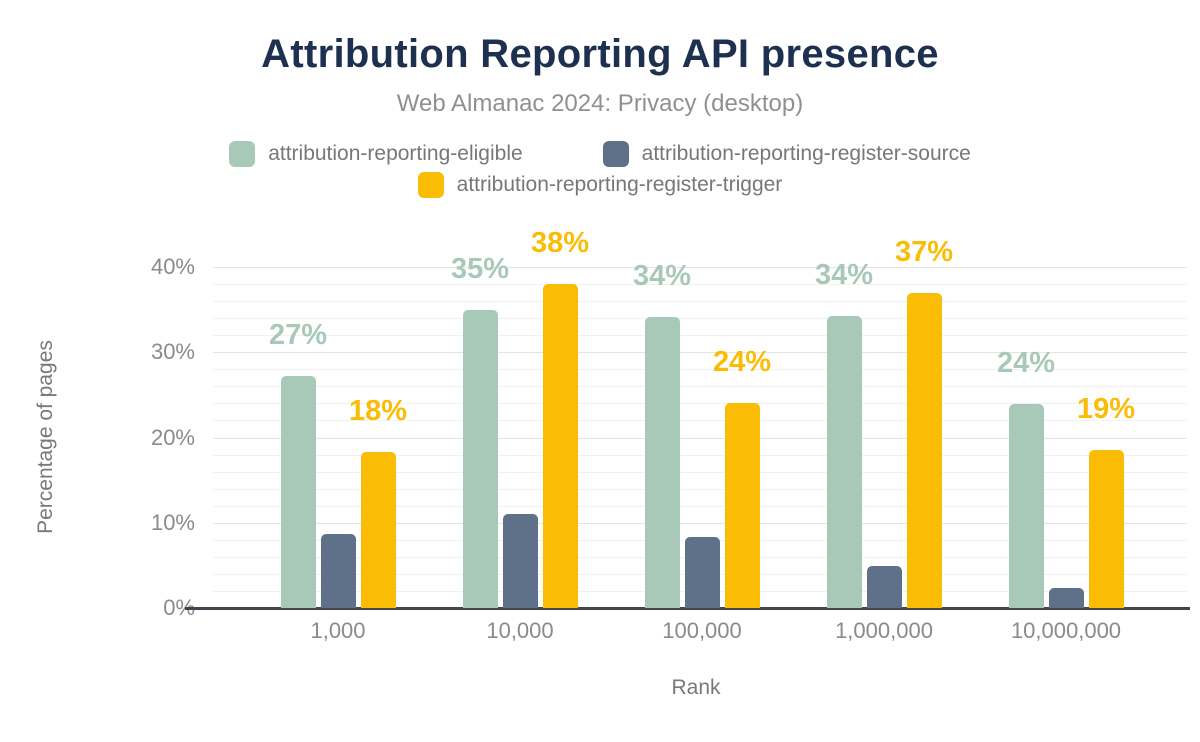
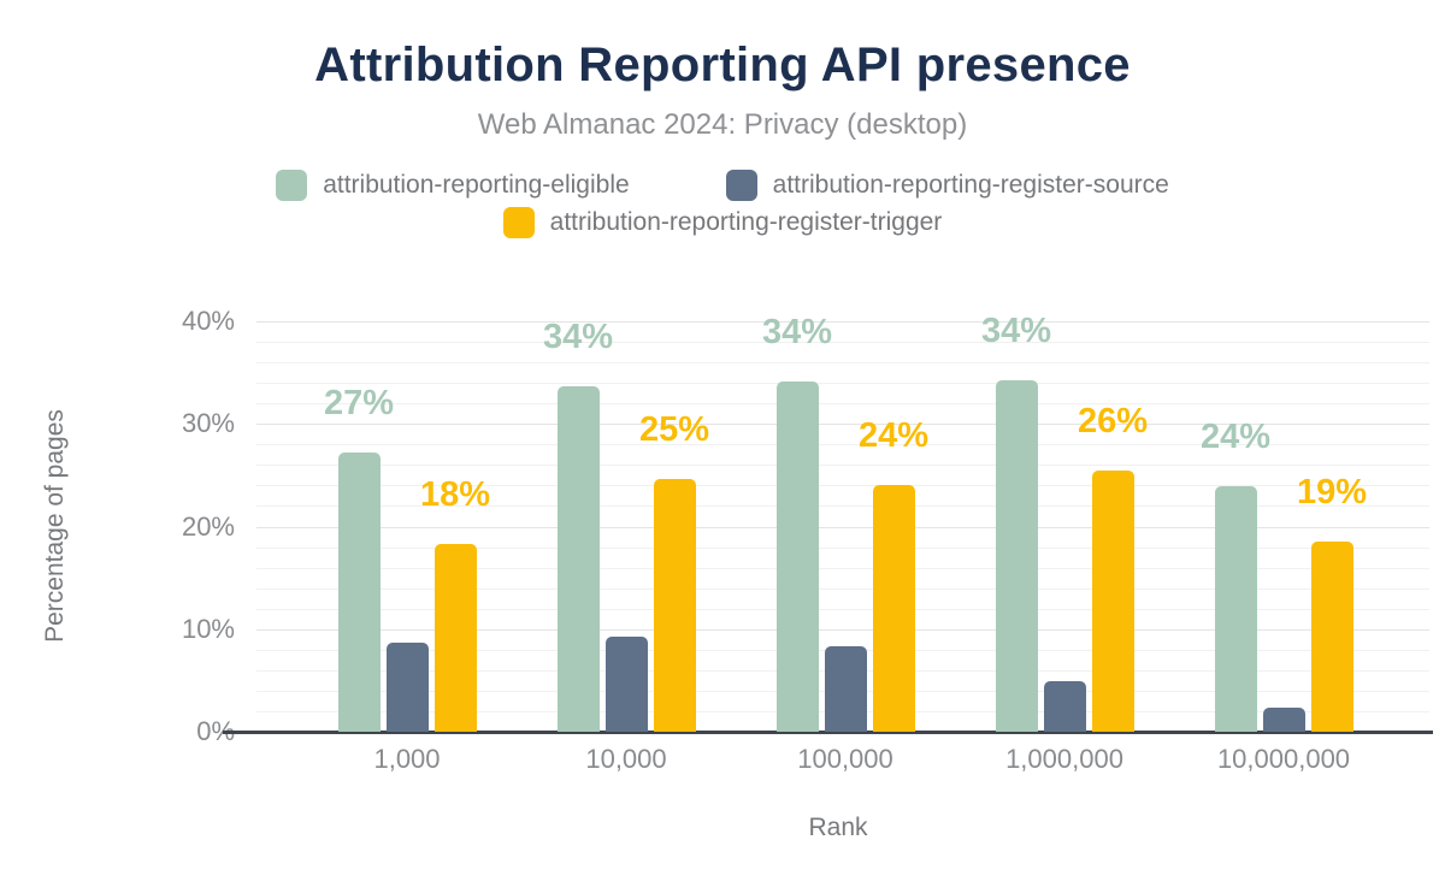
attribution-reporting-eligible/10,000: 35% -> 34%
attribution-reporting-register-source/10,000: 11% -> 9%
attribution-reporting-register-trigger/10,000: 38% -> 25%
attribution-reporting-register-trigger/1,000,000: 37% -> 26%
